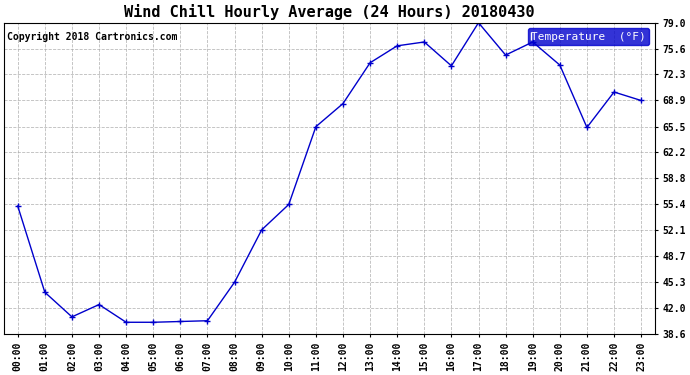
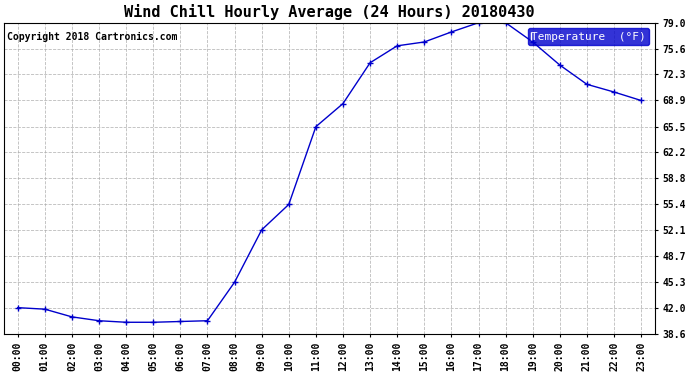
00:00: 55.2 -> 42.0
01:00: 44.0 -> 41.8
03:00: 42.4 -> 40.3
16:00: 73.4 -> 77.8
18:00: 74.8 -> 79.0
21:00: 65.4 -> 71.0
